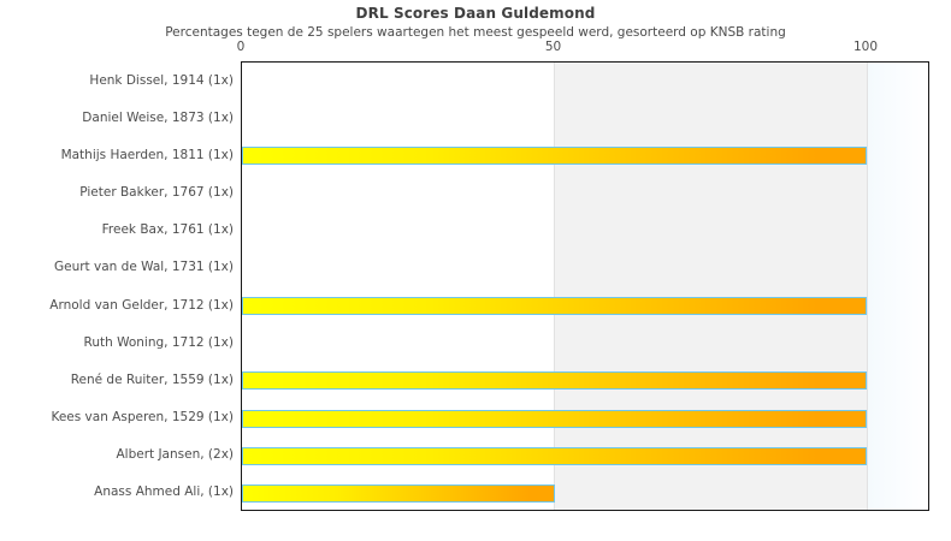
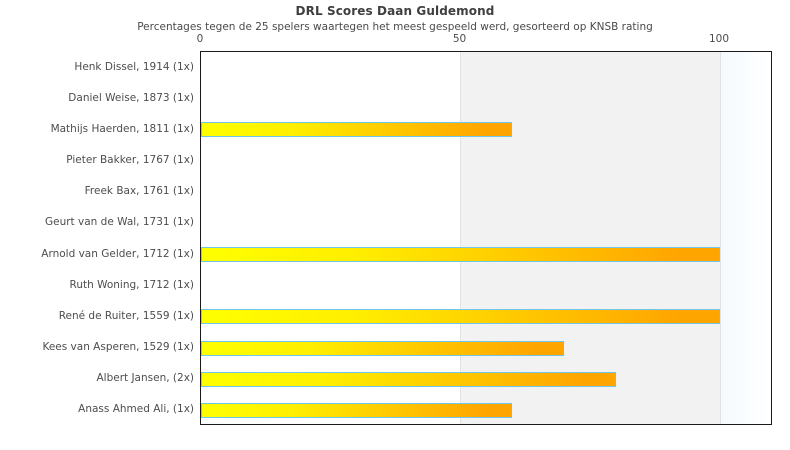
Mathijs Haerden, 1811 (1x): 100 -> 60
Kees van Asperen, 1529 (1x): 100 -> 70
Albert Jansen, (2x): 100 -> 80
Anass Ahmed Ali, (1x): 50 -> 60
